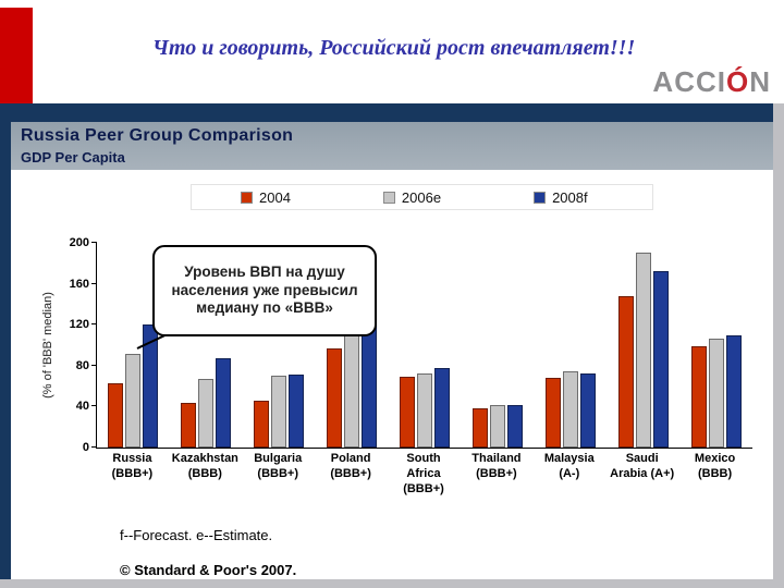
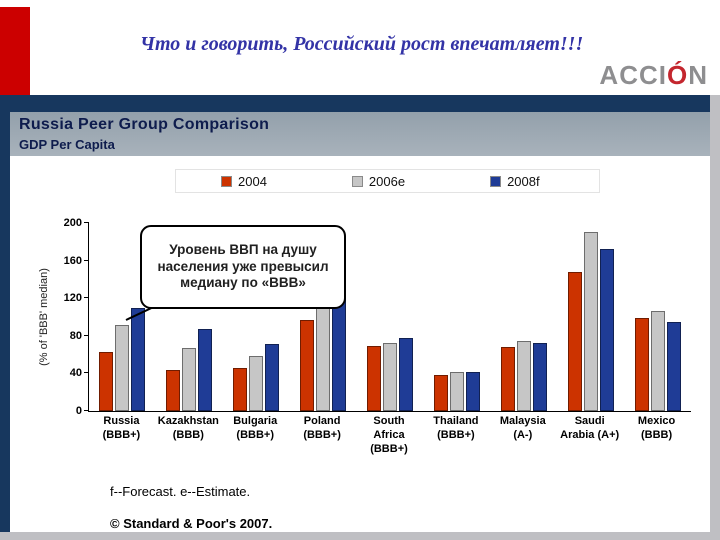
2008f/Russia (BBB+): 120 -> 110
2006e/Bulgaria (BBB+): 70 -> 60
2008f/Mexico (BBB): 110 -> 100
